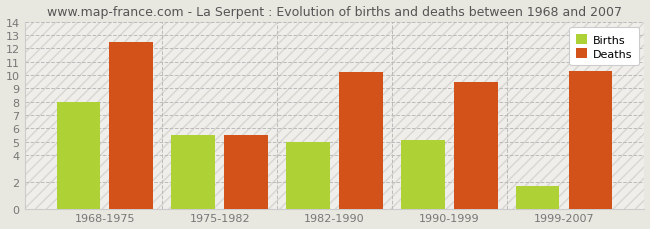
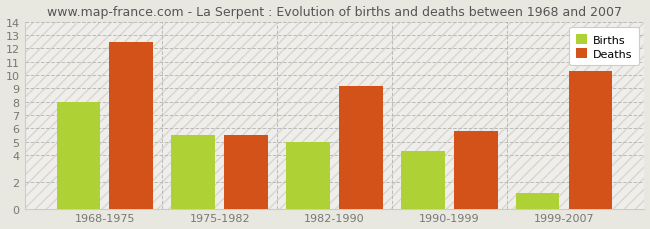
Deaths/1982-1990: 10.2 -> 9.2
Births/1990-1999: 5.1 -> 4.3
Deaths/1990-1999: 9.5 -> 5.8
Births/1999-2007: 1.7 -> 1.2
